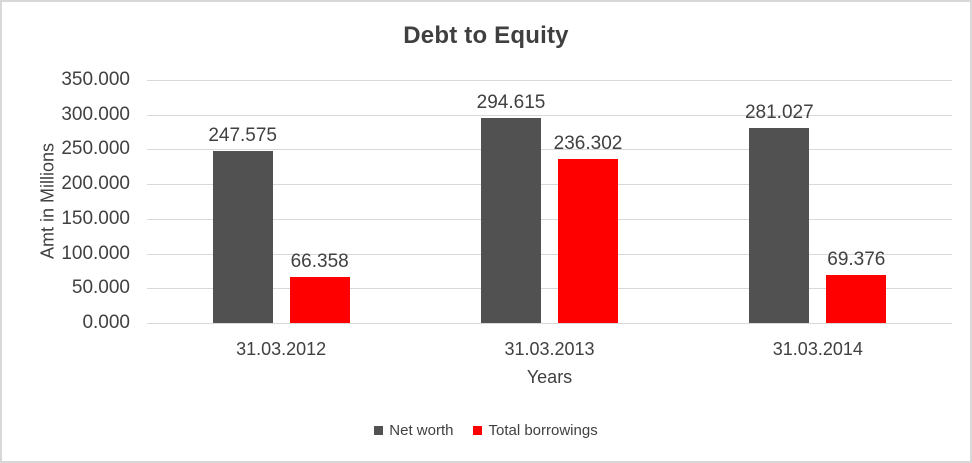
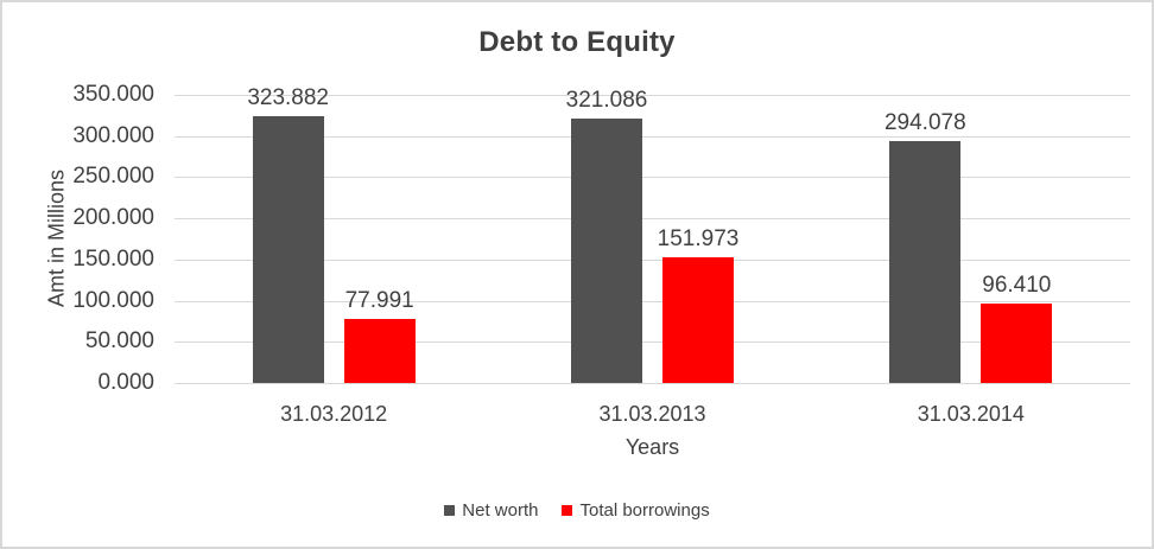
Net worth/31.03.2012: 247.575 -> 323.882
Total borrowings/31.03.2012: 66.358 -> 77.991
Net worth/31.03.2013: 294.615 -> 321.086
Total borrowings/31.03.2013: 236.302 -> 151.973
Net worth/31.03.2014: 281.027 -> 294.078
Total borrowings/31.03.2014: 69.376 -> 96.410
